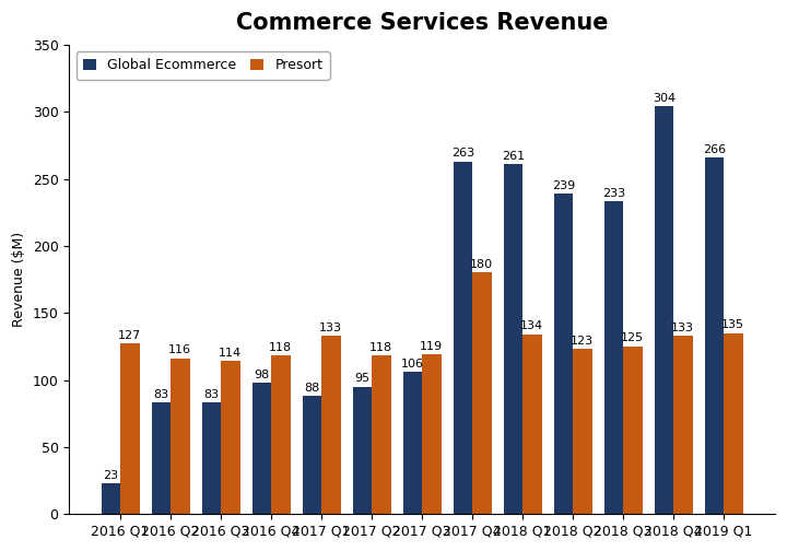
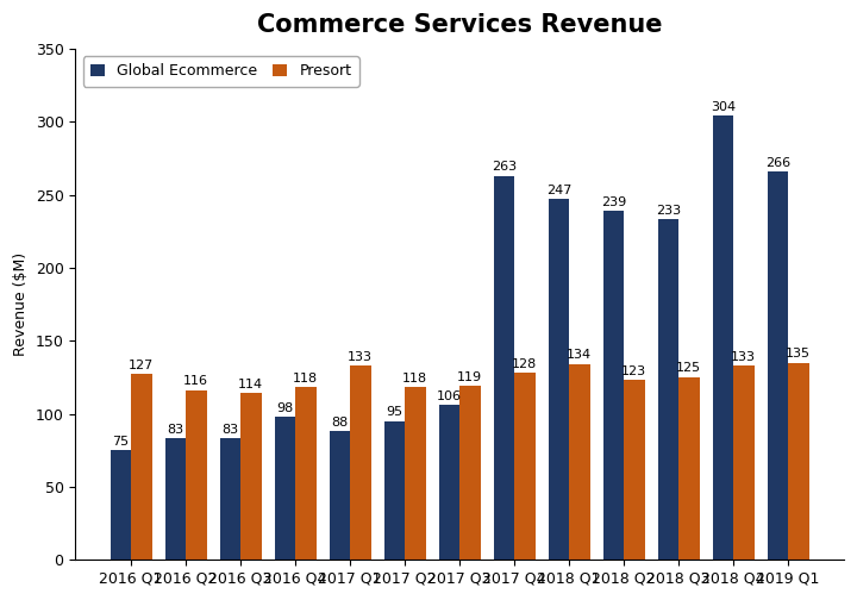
Global Ecommerce/2016 Q1: 23 -> 75
Presort/2017 Q4: 180 -> 128
Global Ecommerce/2018 Q1: 261 -> 247
